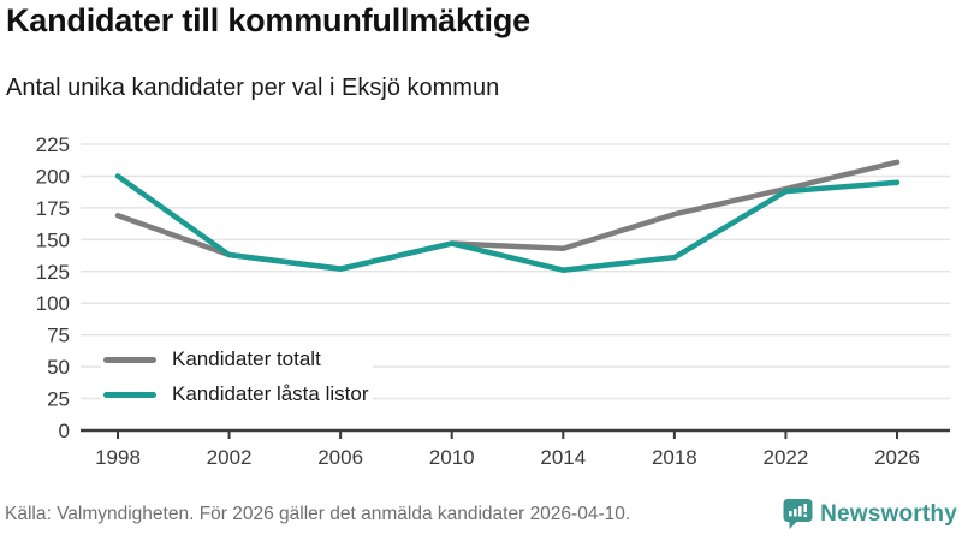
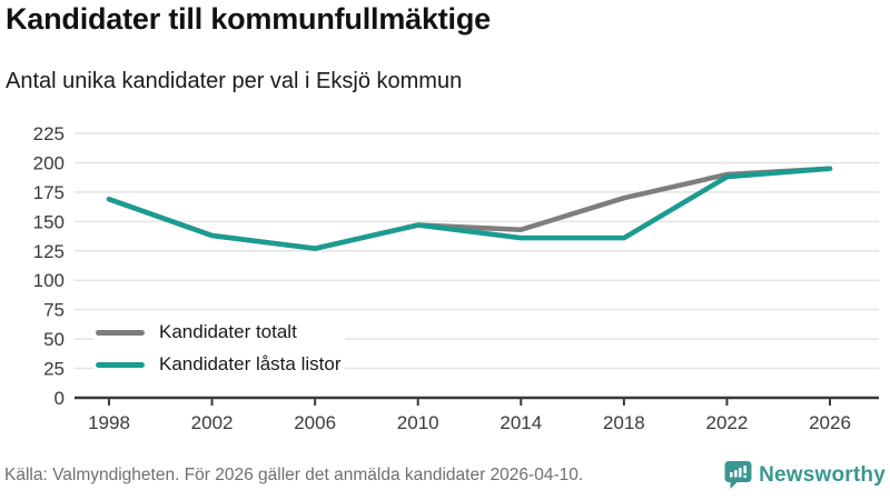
Kandidater låsta listor/1998: 200 -> 169
Kandidater låsta listor/2014: 126 -> 136
Kandidater totalt/2026: 211 -> 195
